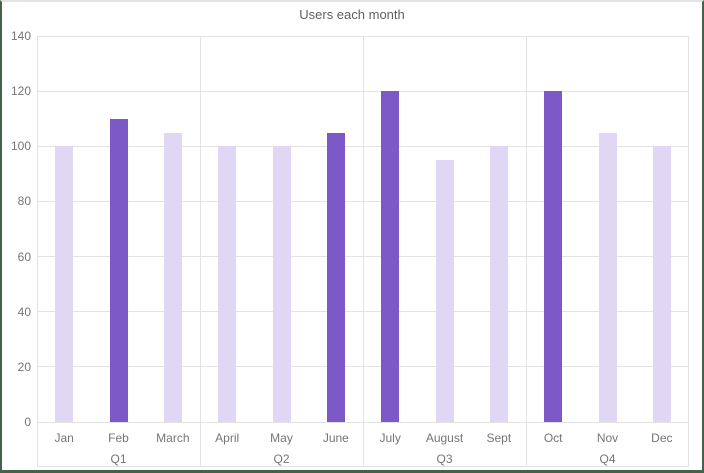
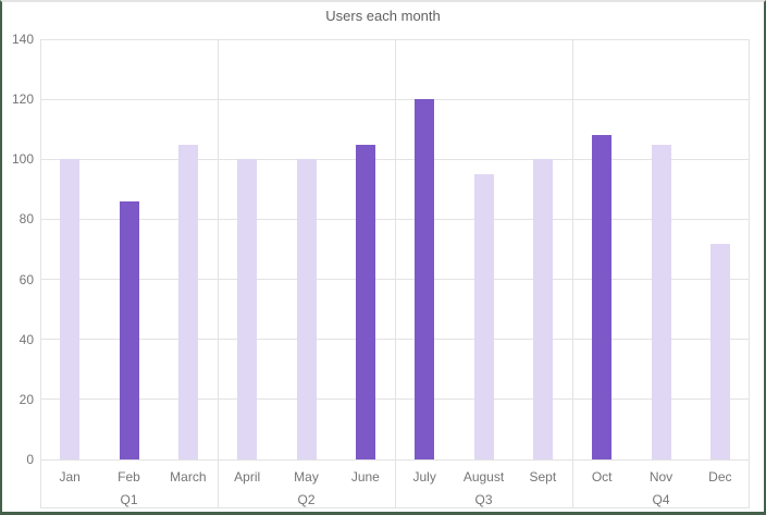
Feb: 110 -> 86
Oct: 120 -> 108
Dec: 100 -> 72
